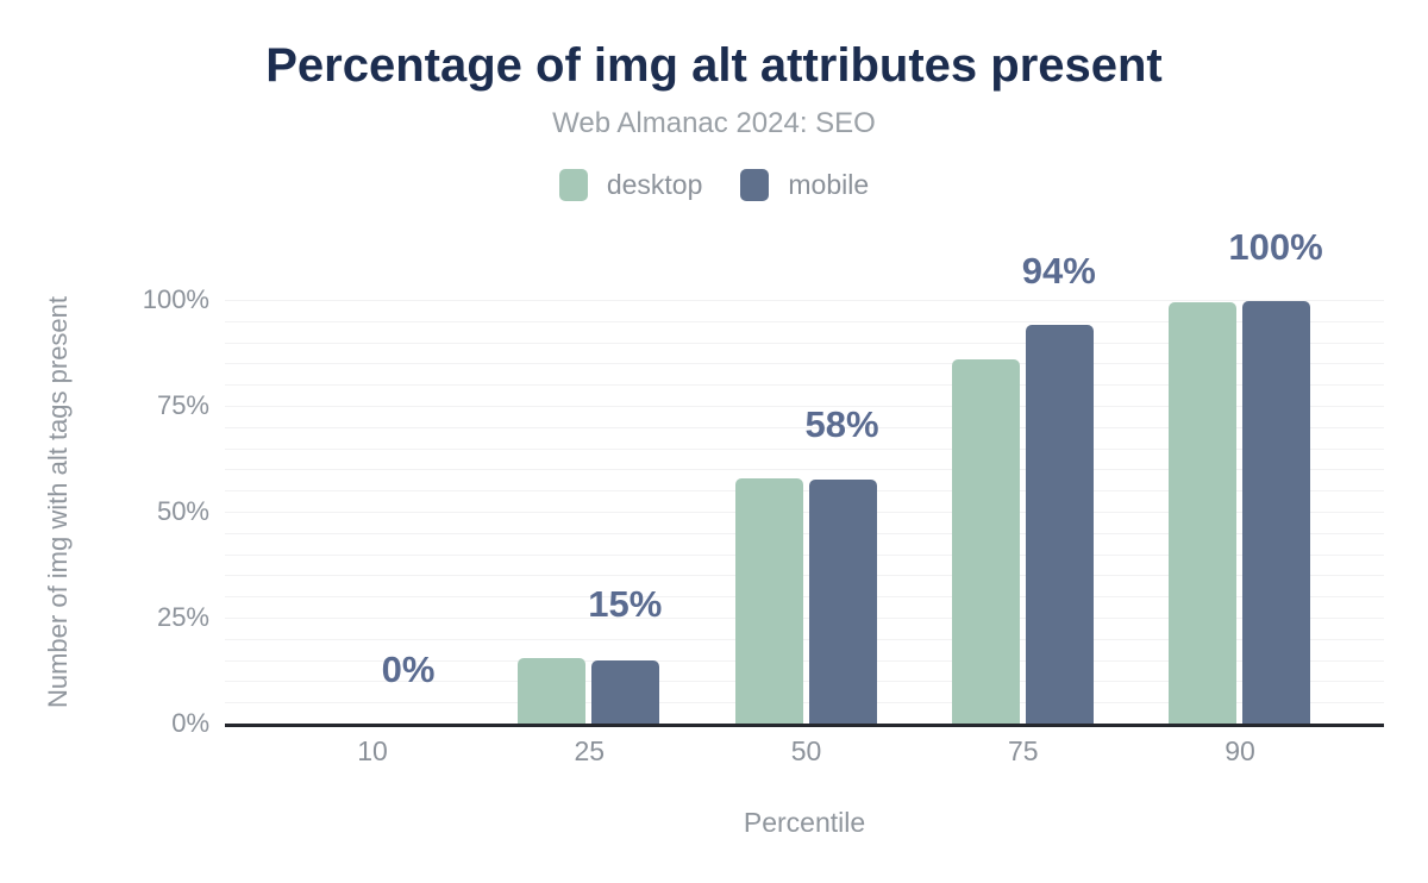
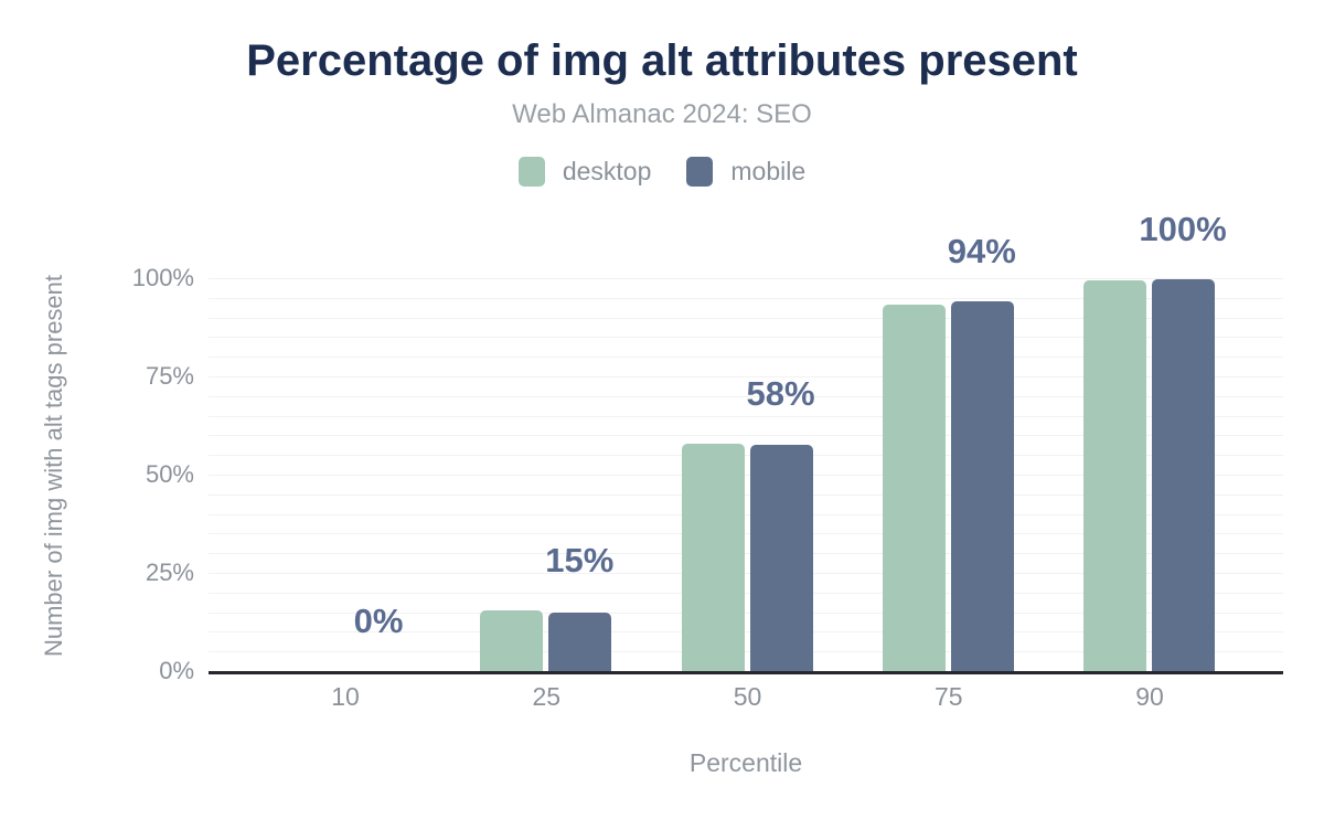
desktop/75: 86% -> 93%
